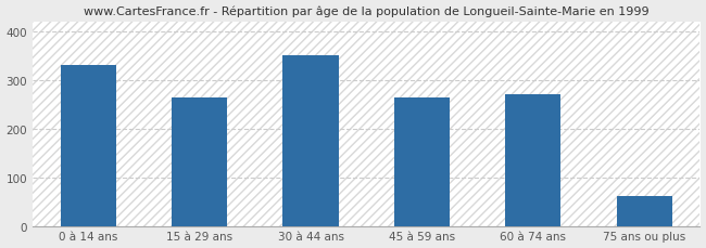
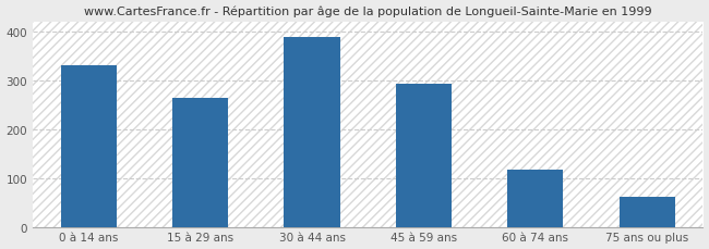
30 à 44 ans: 350 -> 388
45 à 59 ans: 265 -> 292
60 à 74 ans: 270 -> 116
